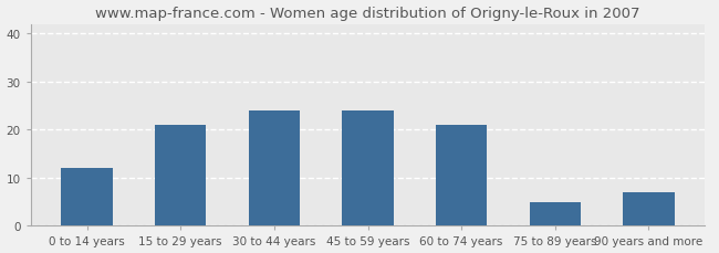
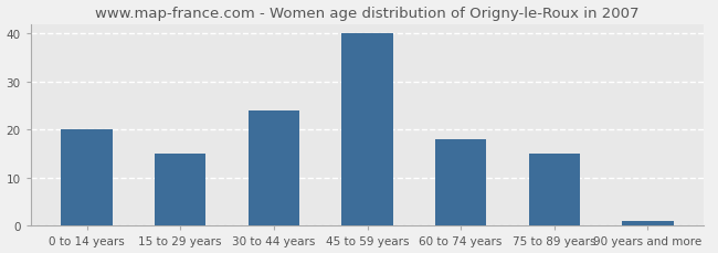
0 to 14 years: 12 -> 20
15 to 29 years: 21 -> 15
45 to 59 years: 24 -> 40
60 to 74 years: 21 -> 18
75 to 89 years: 5 -> 15
90 years and more: 7 -> 1
